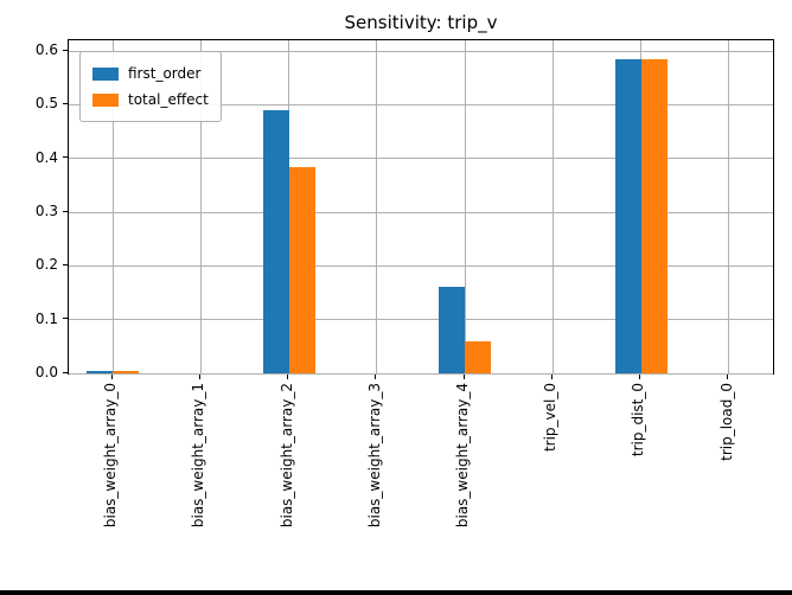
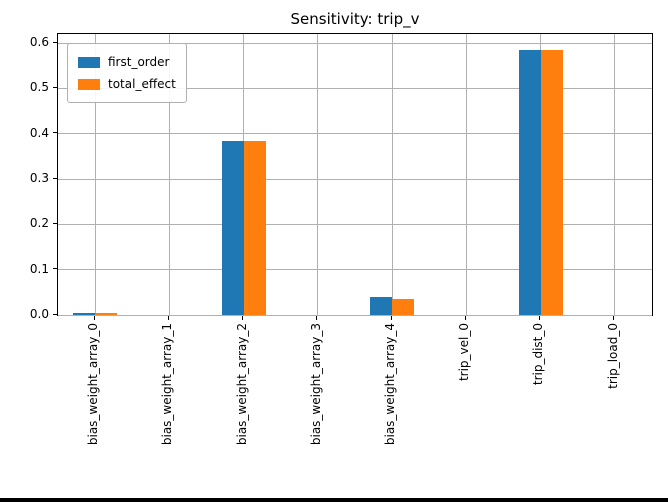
first_order/bias_weight_array_2: 0.49 -> 0.39
first_order/bias_weight_array_4: 0.16 -> 0.04
total_effect/bias_weight_array_4: 0.06 -> 0.04
